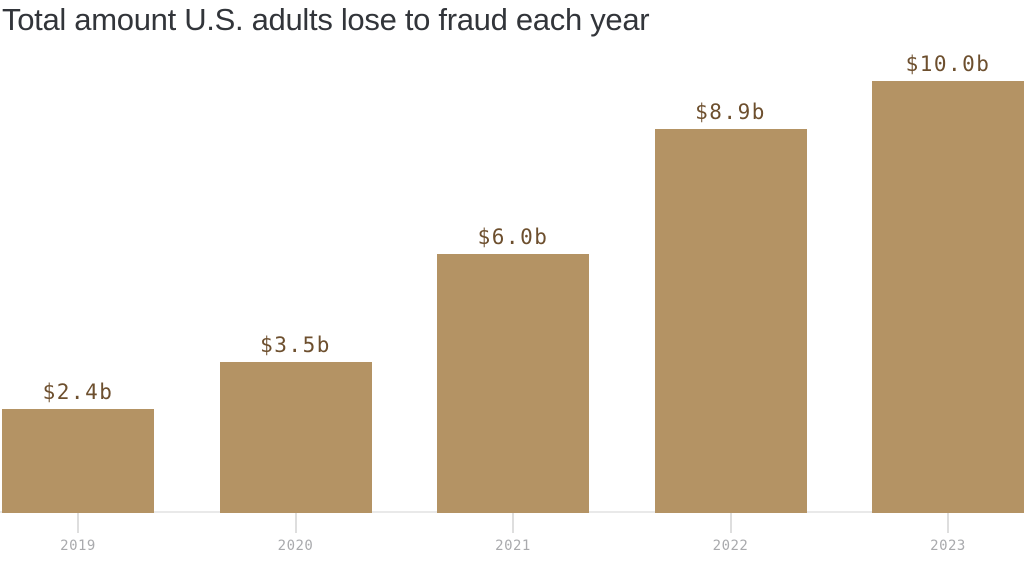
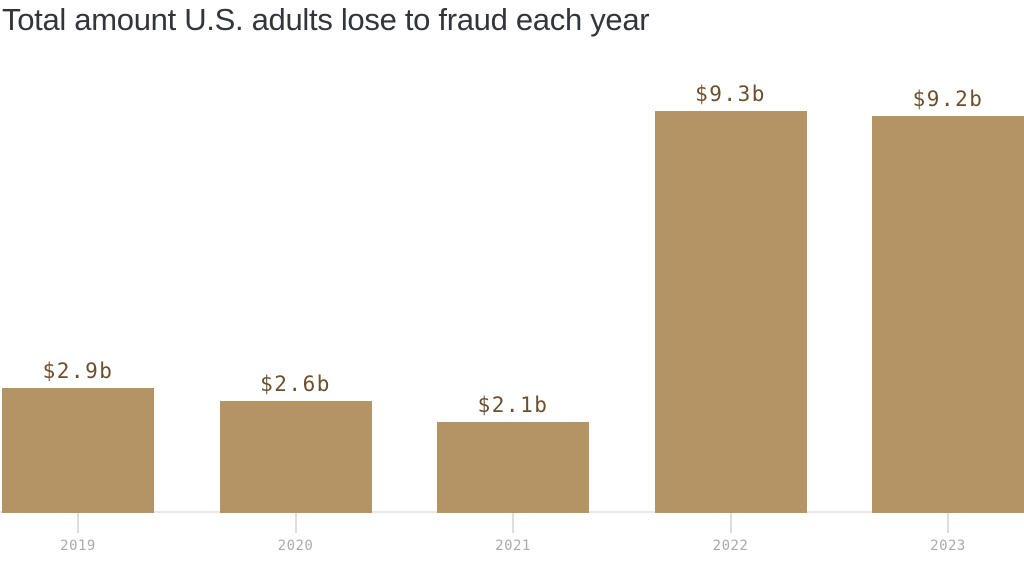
2019: $2.4b -> $2.9b
2020: $3.5b -> $2.6b
2021: $6.0b -> $2.1b
2022: $8.9b -> $9.3b
2023: $10.0b -> $9.2b
